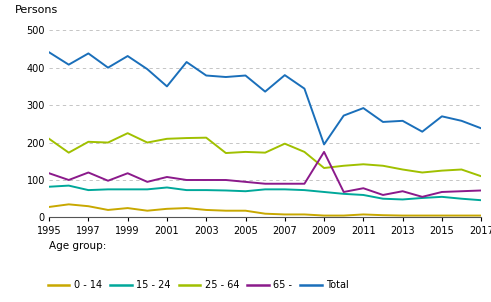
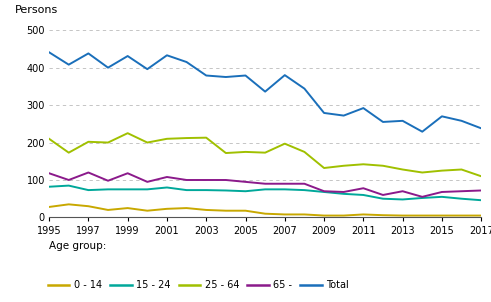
Total/2001: 350 -> 433
Total/2009: 195 -> 279
65 -/2009: 175 -> 70
